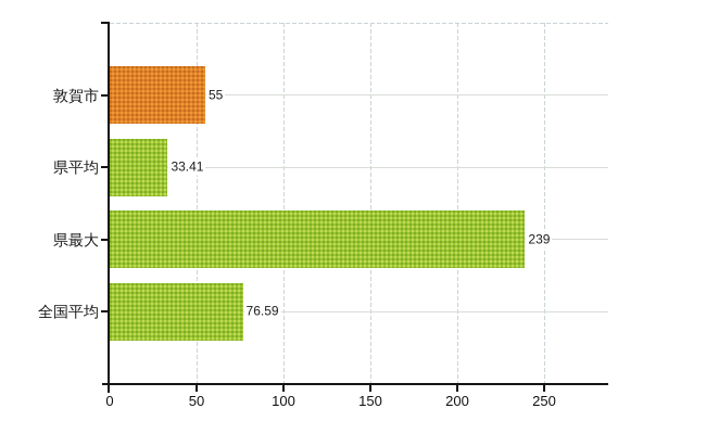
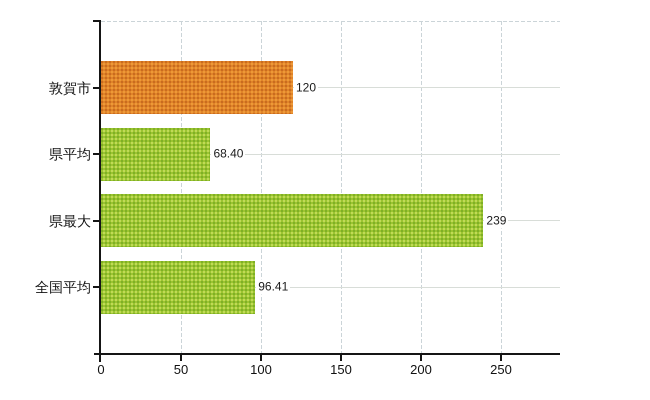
敦賀市: 55 -> 120
県平均: 33.41 -> 68.40
全国平均: 76.59 -> 96.41
